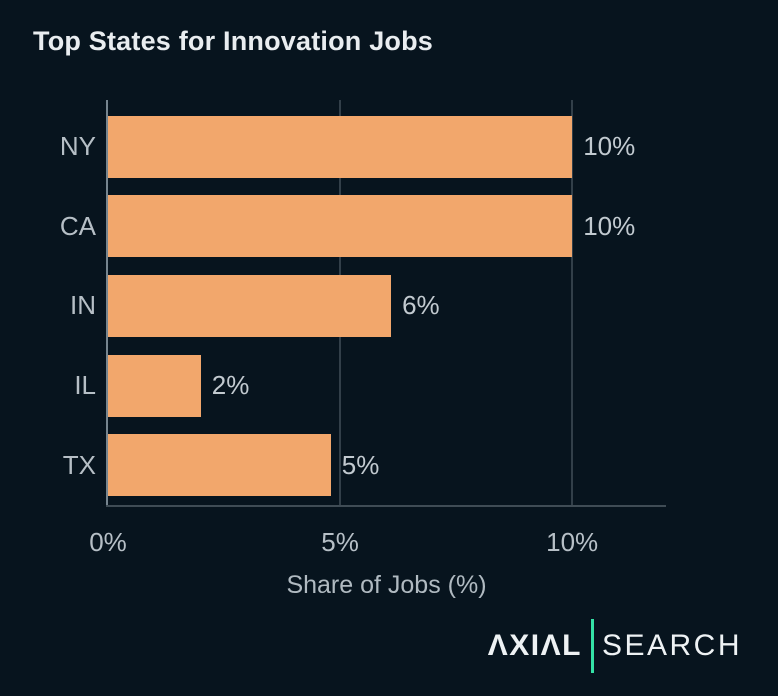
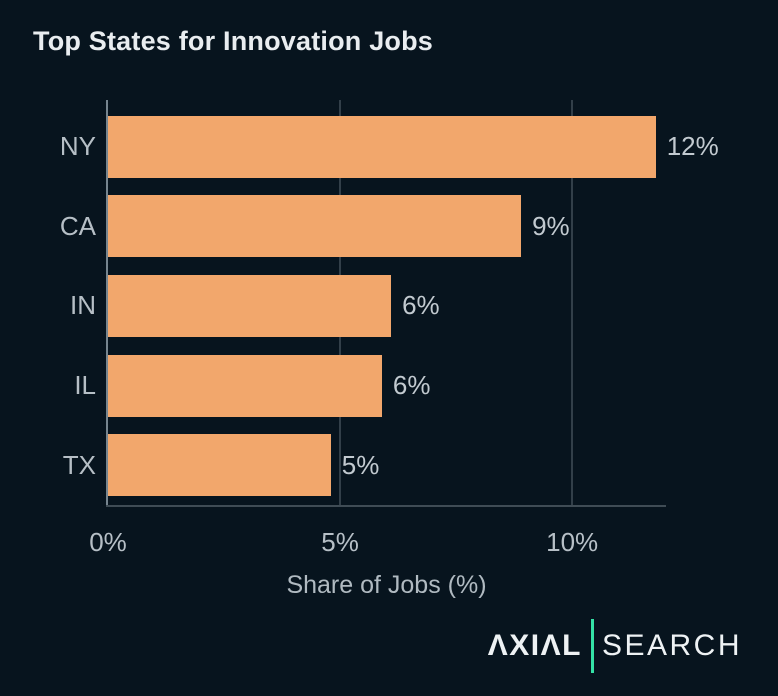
NY: 10% -> 12%
CA: 10% -> 9%
IL: 2% -> 6%
